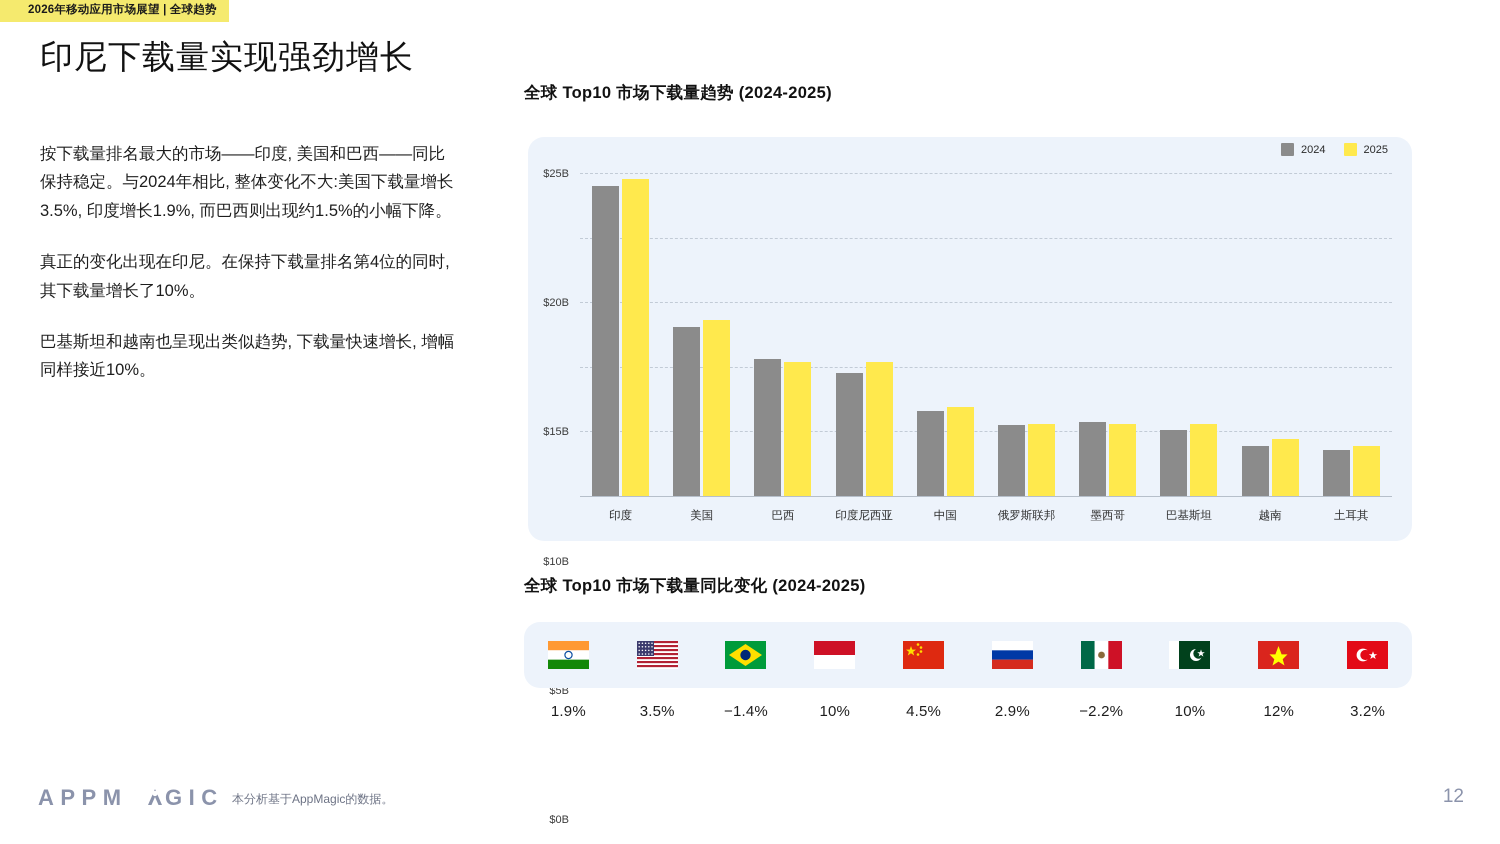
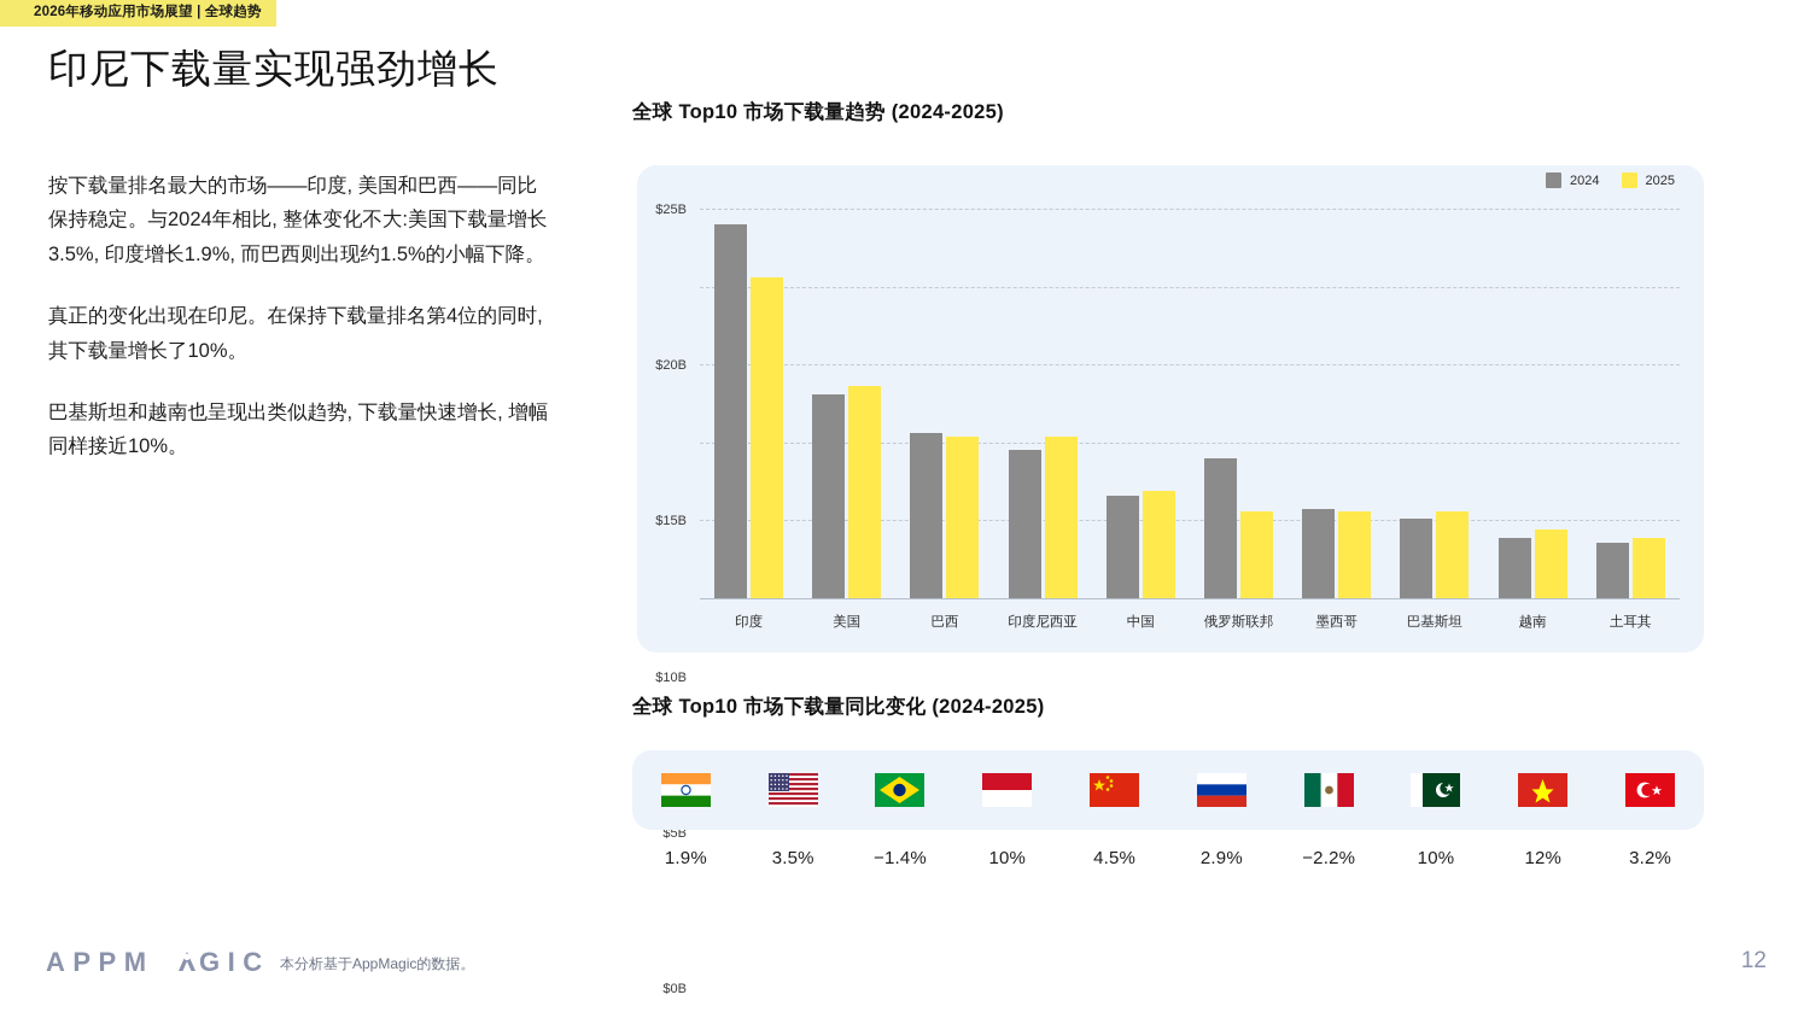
2025/印度: $24.5B -> $20.6B
2024/俄罗斯联邦: $5.5B -> $9.0B
